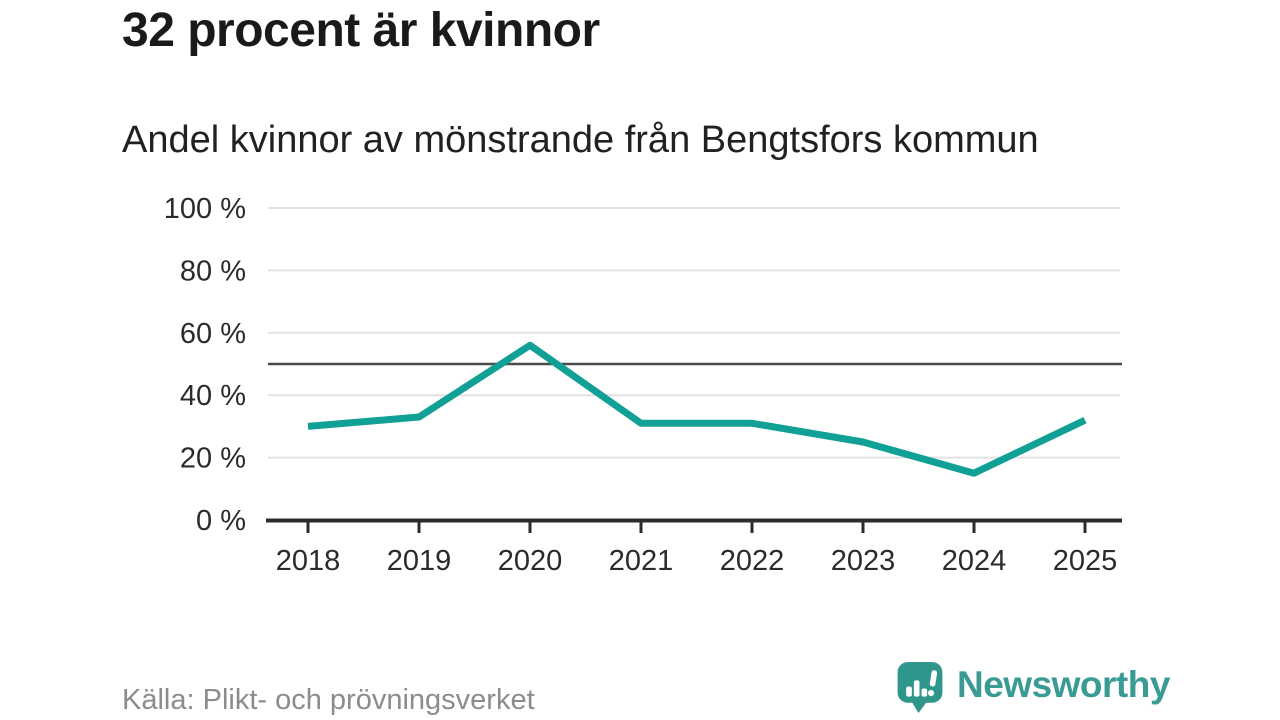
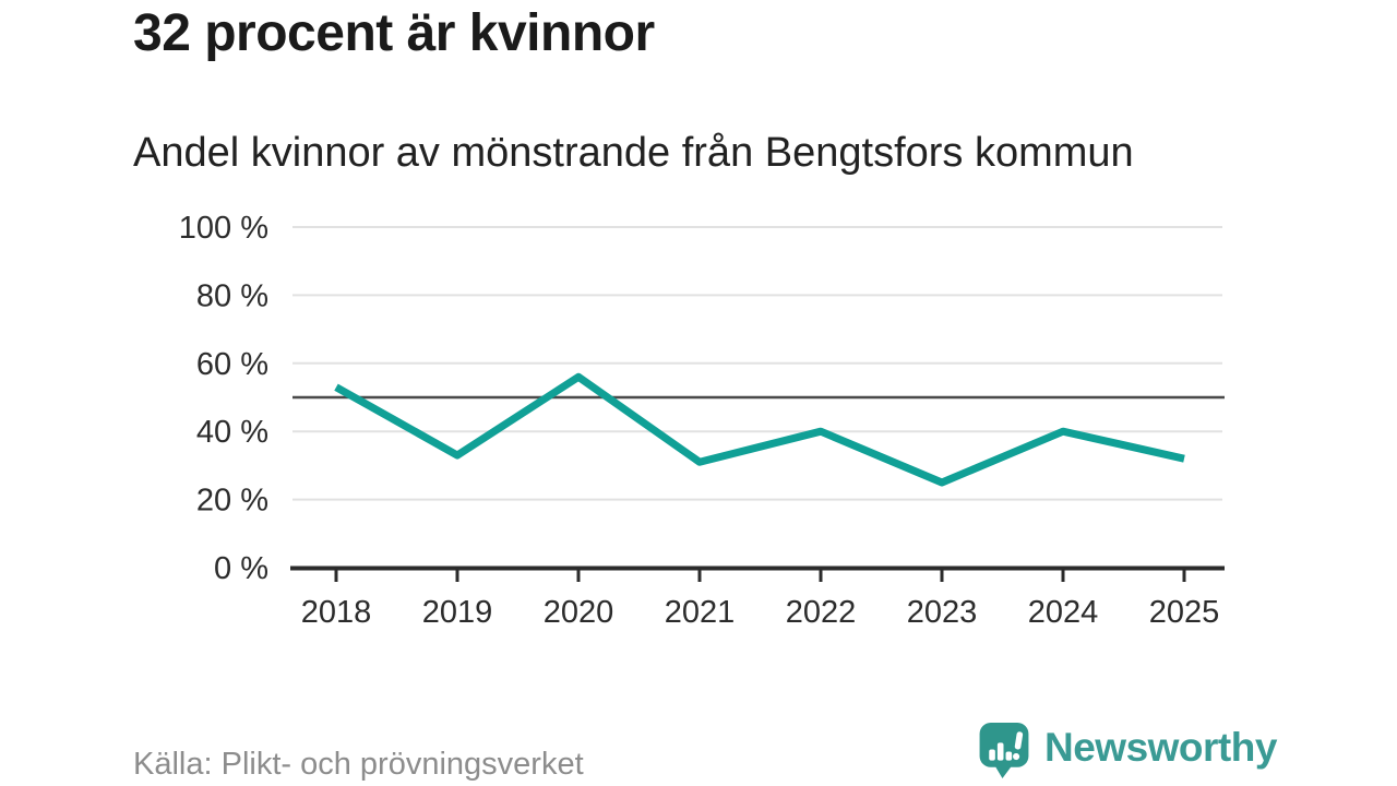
2018: 30% -> 53%
2022: 31% -> 40%
2024: 15% -> 40%
